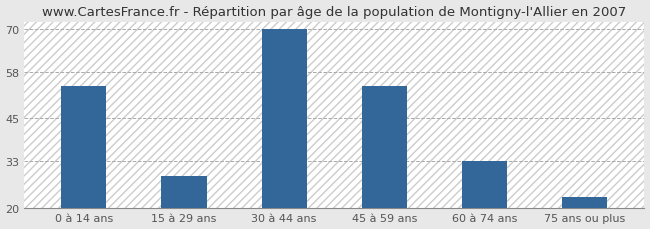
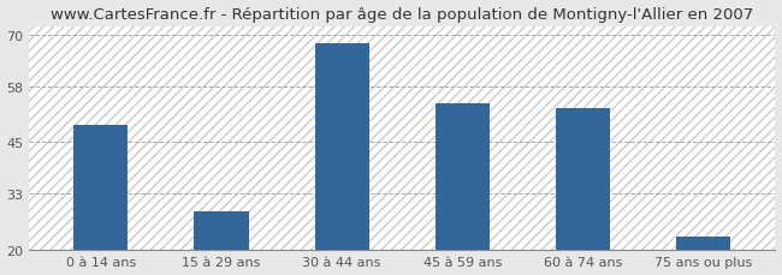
0 à 14 ans: 54 -> 49
30 à 44 ans: 70 -> 68
60 à 74 ans: 33 -> 53
